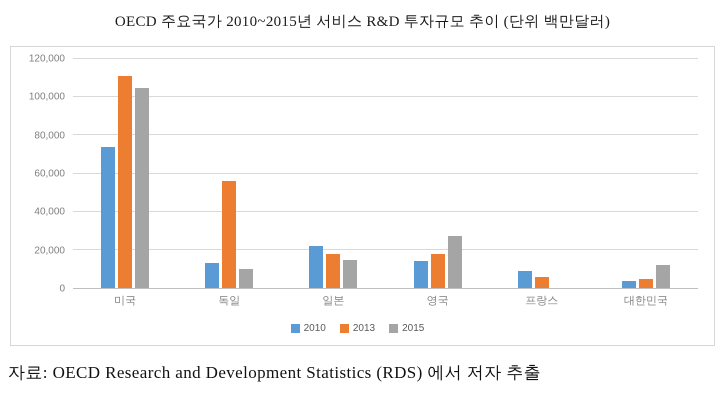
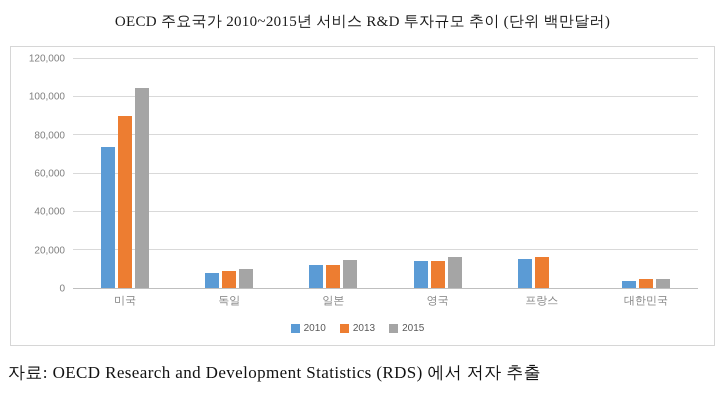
2013/미국: 111000 -> 90000
2010/독일: 13000 -> 8000
2013/독일: 56000 -> 9000
2010/일본: 22000 -> 12000
2013/일본: 18000 -> 12000
2013/영국: 18000 -> 14000
2015/영국: 27000 -> 16000
2010/프랑스: 9000 -> 15000
2013/프랑스: 6000 -> 16000
2015/대한민국: 12000 -> 5000
